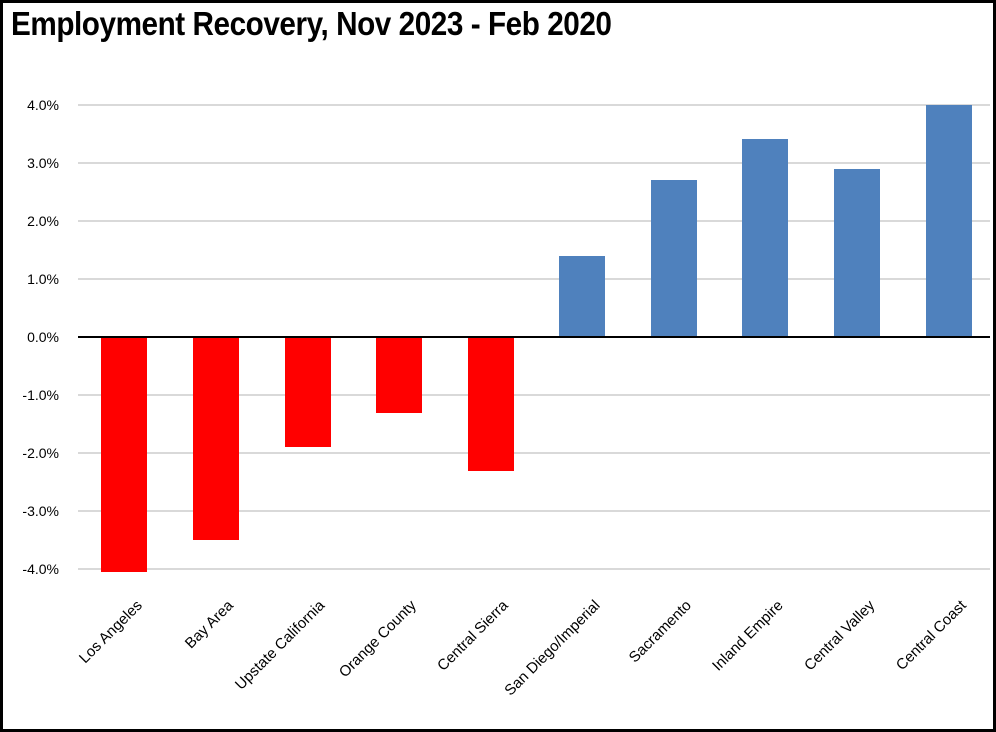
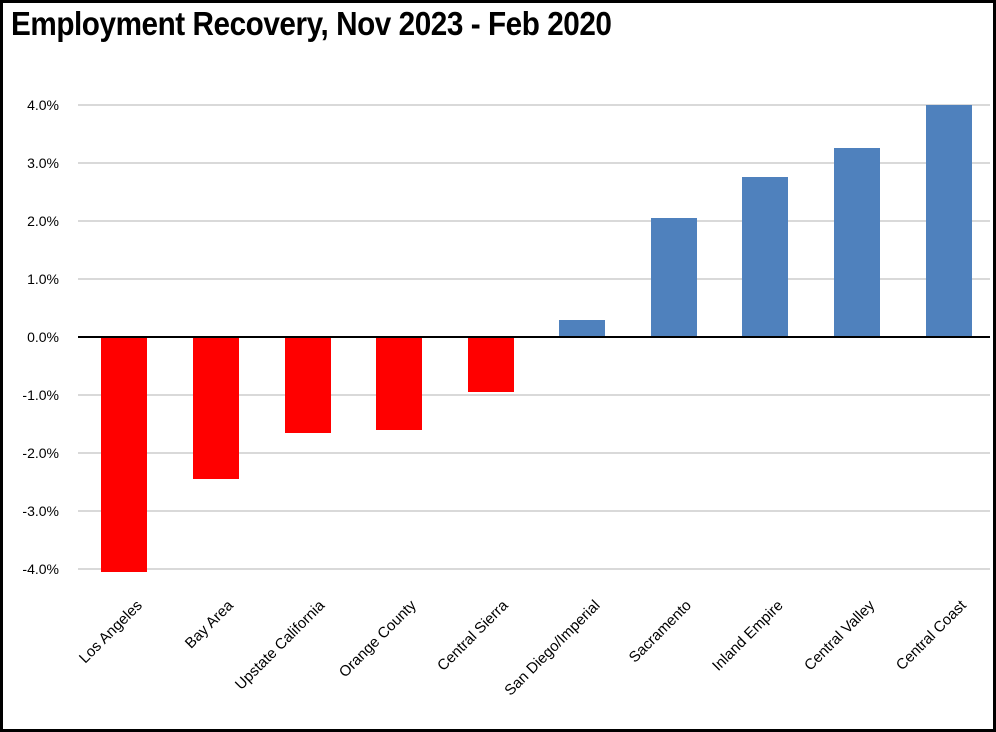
Bay Area: -3.5% -> -2.5%
Upstate California: -1.9% -> -1.6%
Orange County: -1.3% -> -1.6%
Central Sierra: -2.3% -> -0.9%
San Diego/Imperial: 1.4% -> 0.3%
Sacramento: 2.7% -> 2.0%
Inland Empire: 3.4% -> 2.8%
Central Valley: 2.9% -> 3.2%
